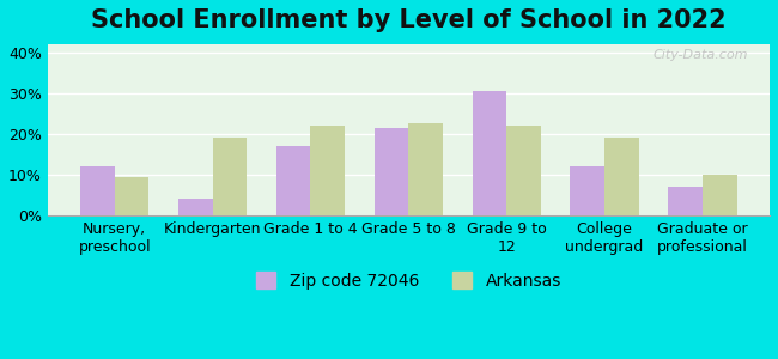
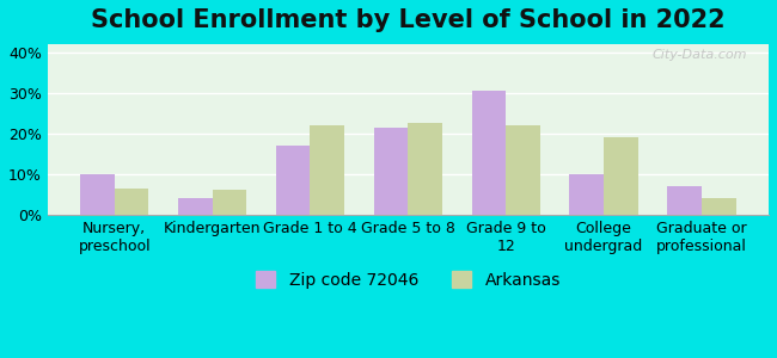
Zip code 72046/Nursery, preschool: 12.0% -> 10.0%
Arkansas/Nursery, preschool: 9.5% -> 6.5%
Arkansas/Kindergarten: 19.0% -> 6.0%
Zip code 72046/College undergrad: 12.0% -> 10.0%
Arkansas/Graduate or professional: 10.0% -> 4.0%
